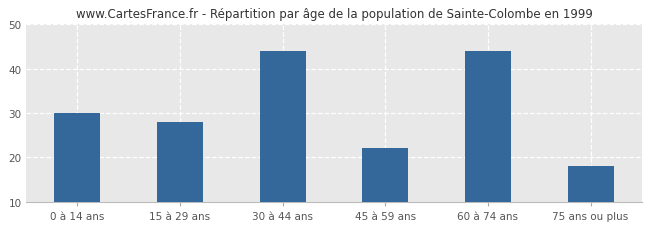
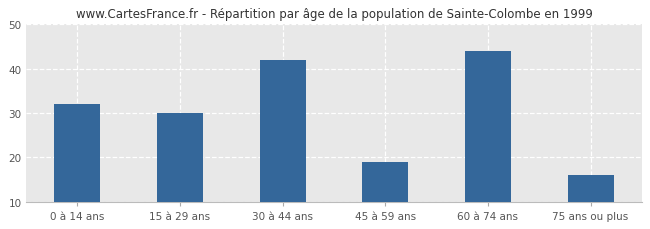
0 à 14 ans: 30 -> 32
15 à 29 ans: 28 -> 30
30 à 44 ans: 44 -> 42
45 à 59 ans: 22 -> 19
75 ans ou plus: 18 -> 16
